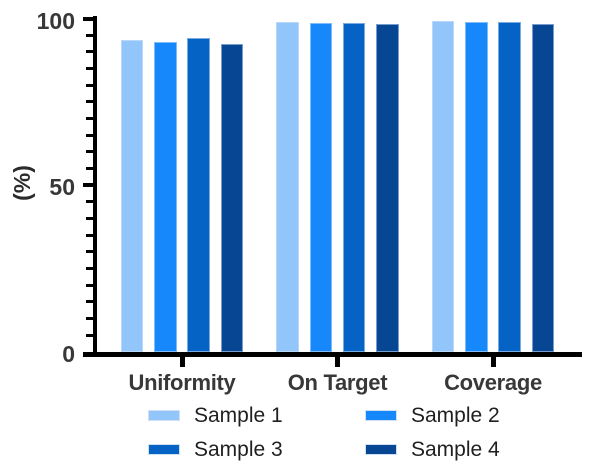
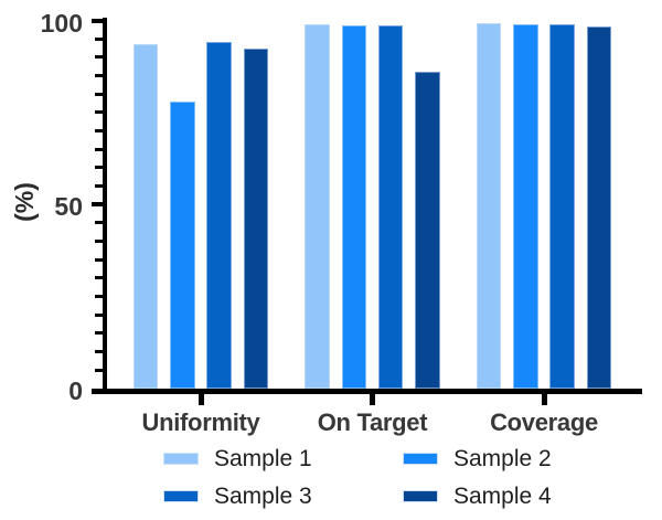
Sample 2/Uniformity: 93 -> 78
Sample 4/On Target: 98 -> 86
